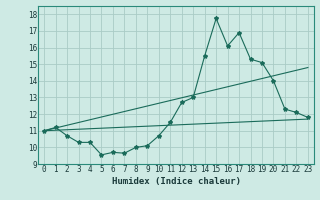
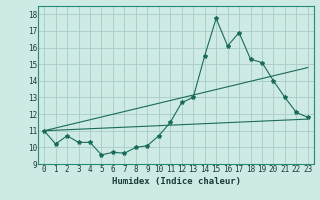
1: 11.2 -> 10.2
21: 12.3 -> 13.0
